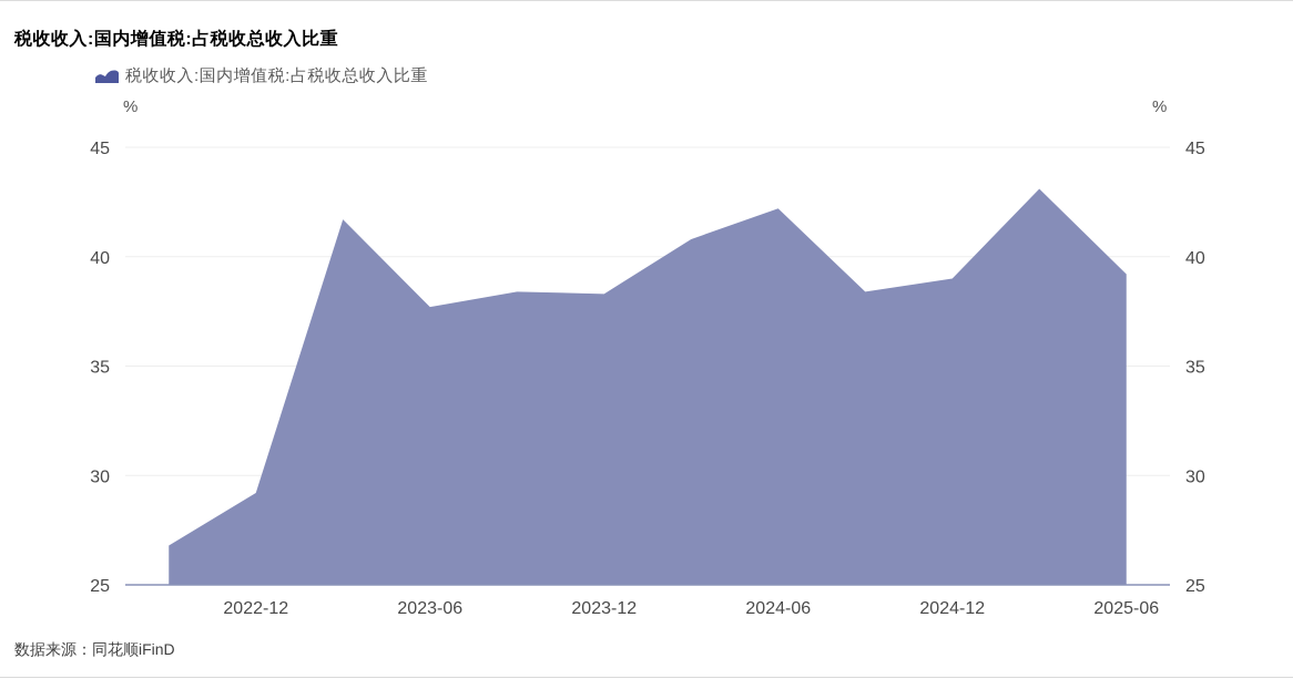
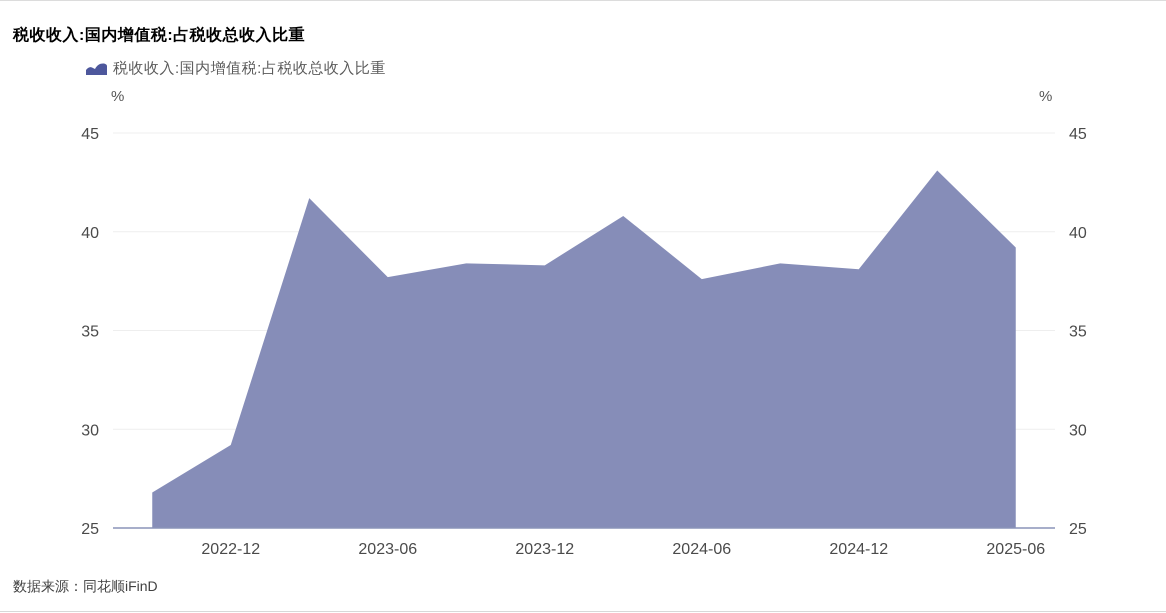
2024-06: 42.2 -> 37.6
2024-12: 39.0 -> 38.1
